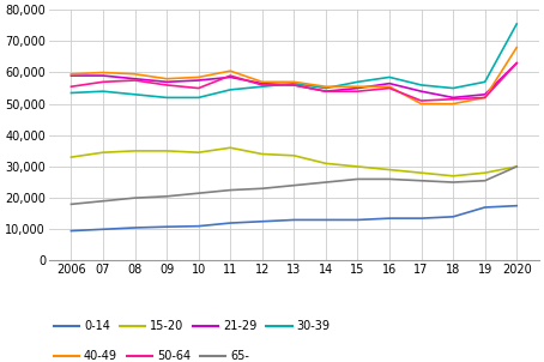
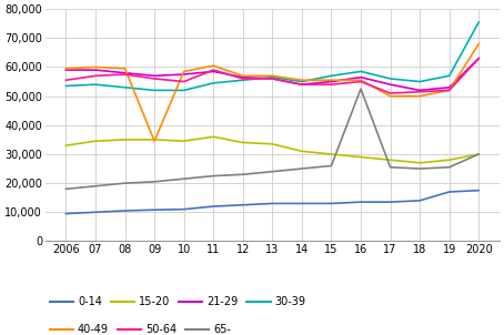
40-49/09: 58,000 -> 34,500
65-/16: 26,000 -> 52,500
